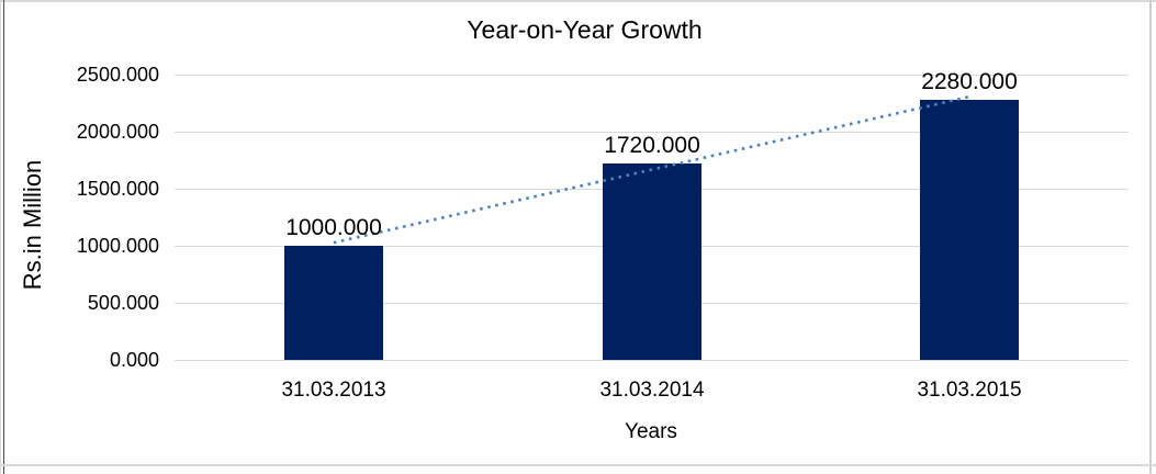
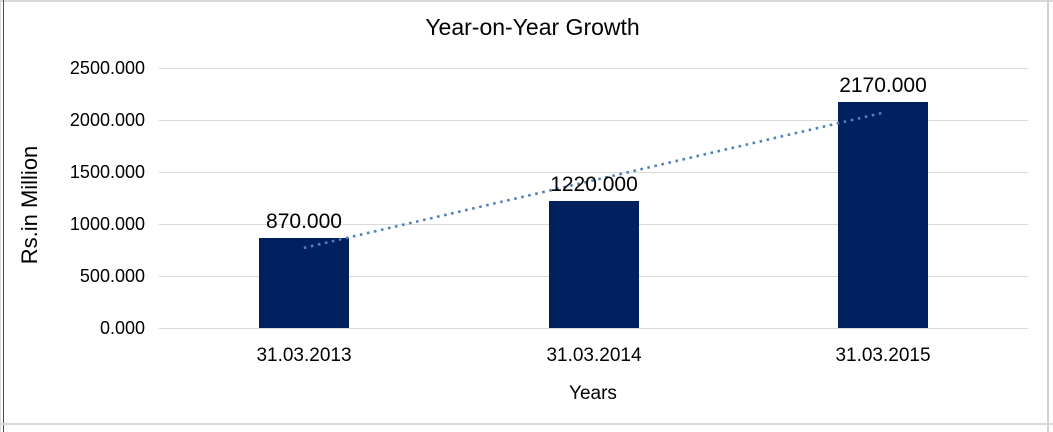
31.03.2013: 1000.000 -> 870.000
31.03.2014: 1720.000 -> 1220.000
31.03.2015: 2280.000 -> 2170.000
